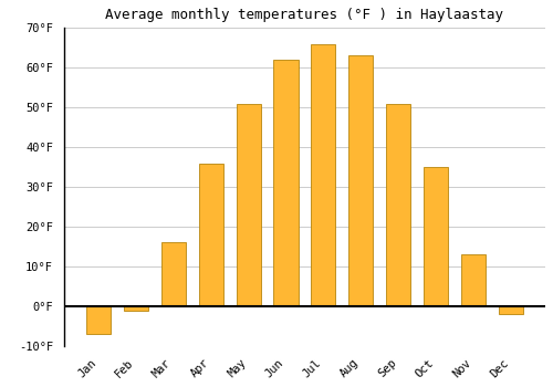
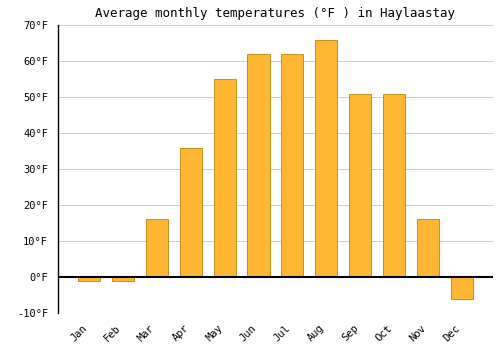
Jan: -7°F -> -1°F
May: 51°F -> 55°F
Jul: 66°F -> 62°F
Aug: 63°F -> 66°F
Oct: 35°F -> 51°F
Nov: 13°F -> 16°F
Dec: -2°F -> -6°F
